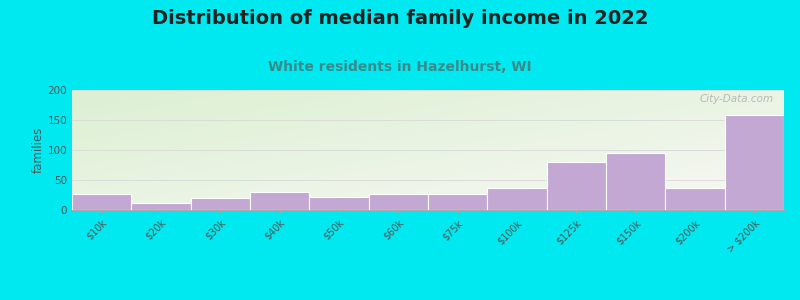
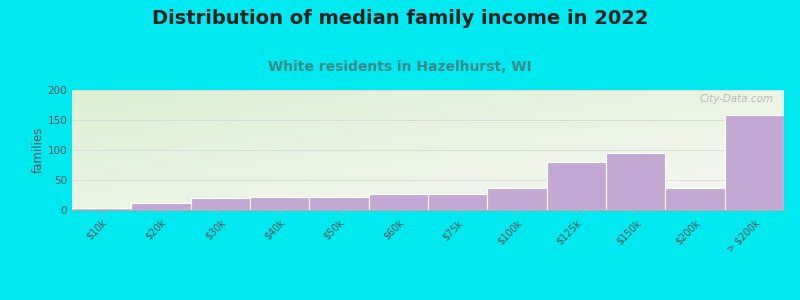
$10k: 26 -> 3
$40k: 30 -> 21
